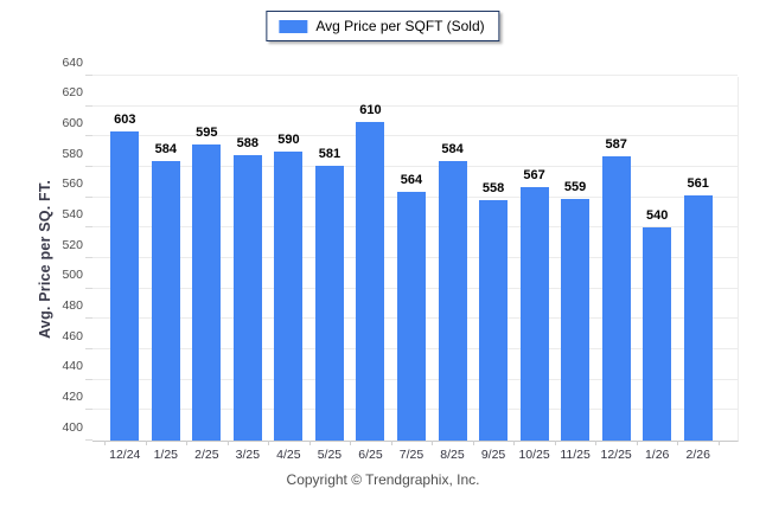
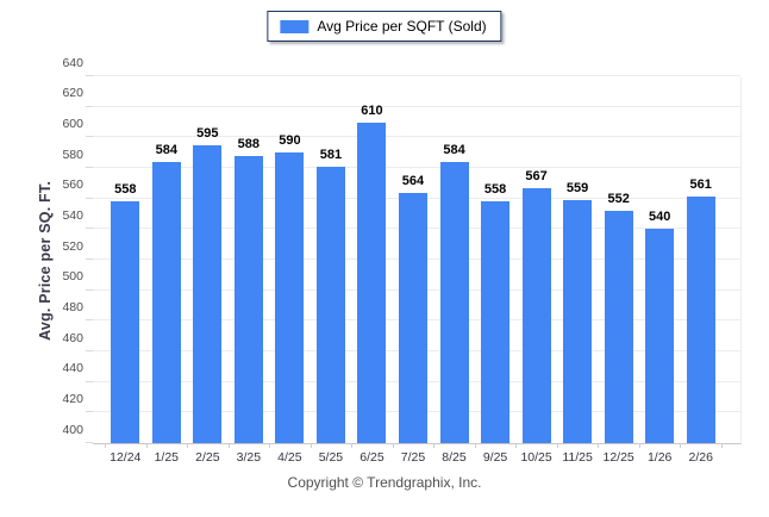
12/24: 603 -> 558
12/25: 587 -> 552
